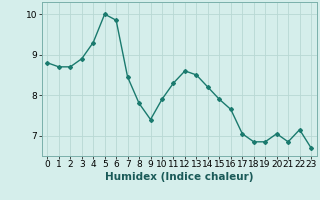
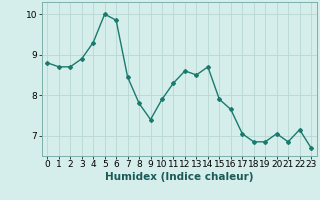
14: 8.20 -> 8.70
